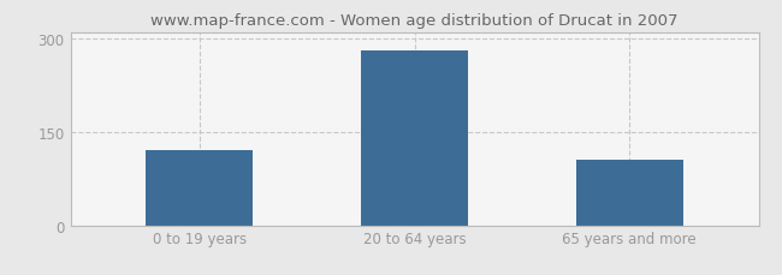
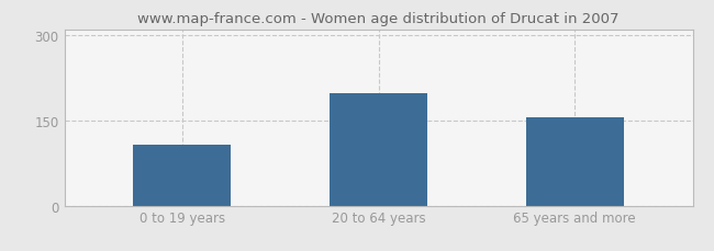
0 to 19 years: 120 -> 108
20 to 64 years: 280 -> 198
65 years and more: 105 -> 156
